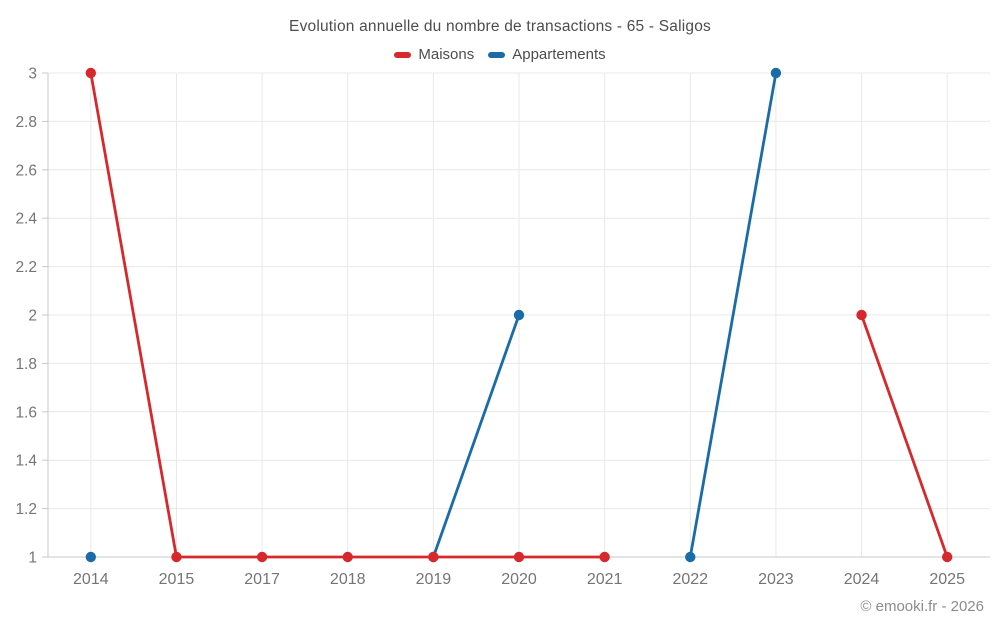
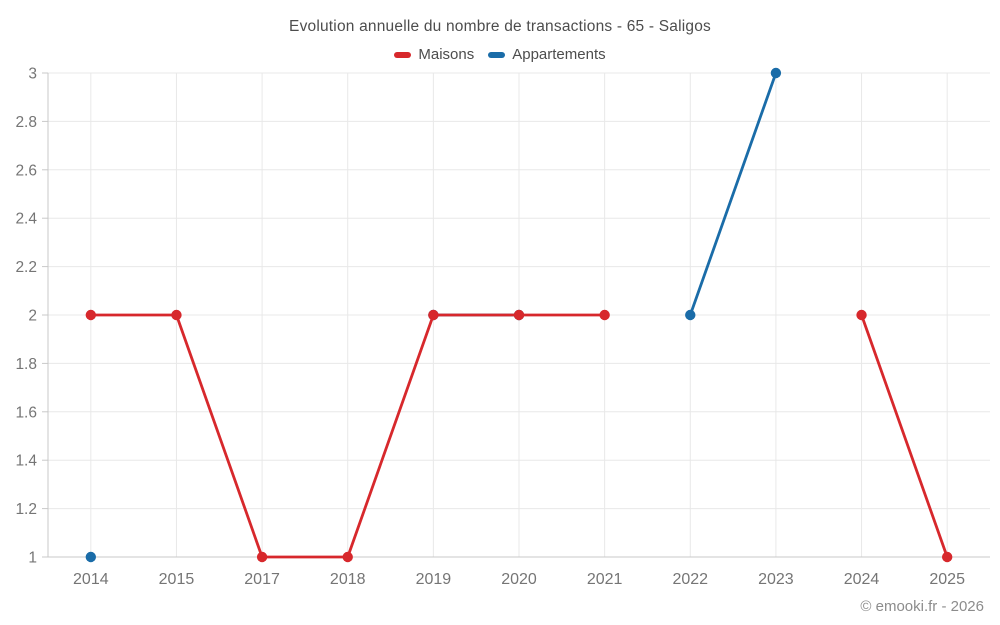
Maisons/2014: 3 -> 2
Maisons/2015: 1 -> 2
Maisons/2019: 1 -> 2
Appartements/2019: 1 -> 2
Maisons/2020: 1 -> 2
Maisons/2021: 1 -> 2
Appartements/2022: 1 -> 2
